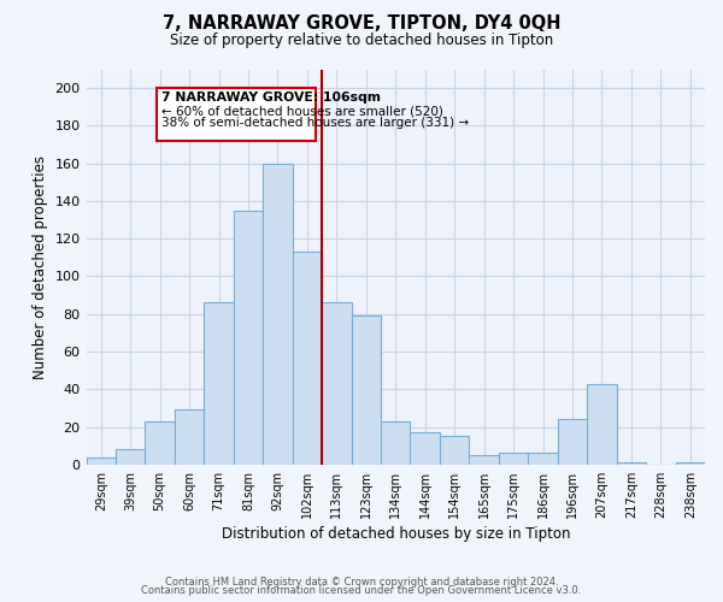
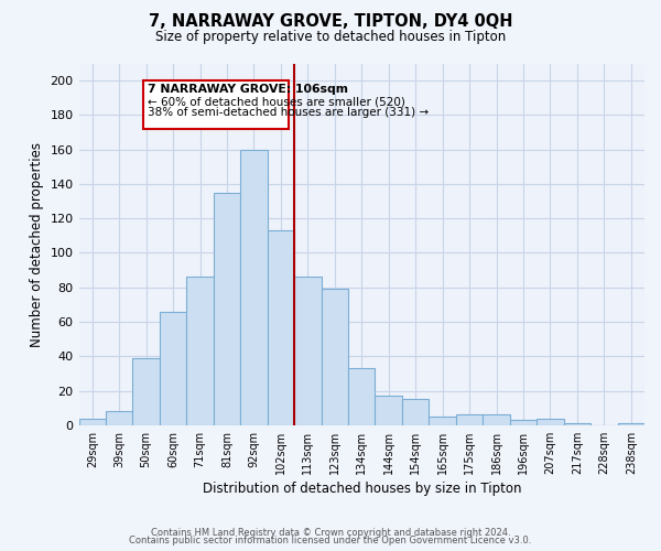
50sqm: 23 -> 39
60sqm: 29 -> 66
134sqm: 23 -> 33
196sqm: 24 -> 3
207sqm: 43 -> 4
